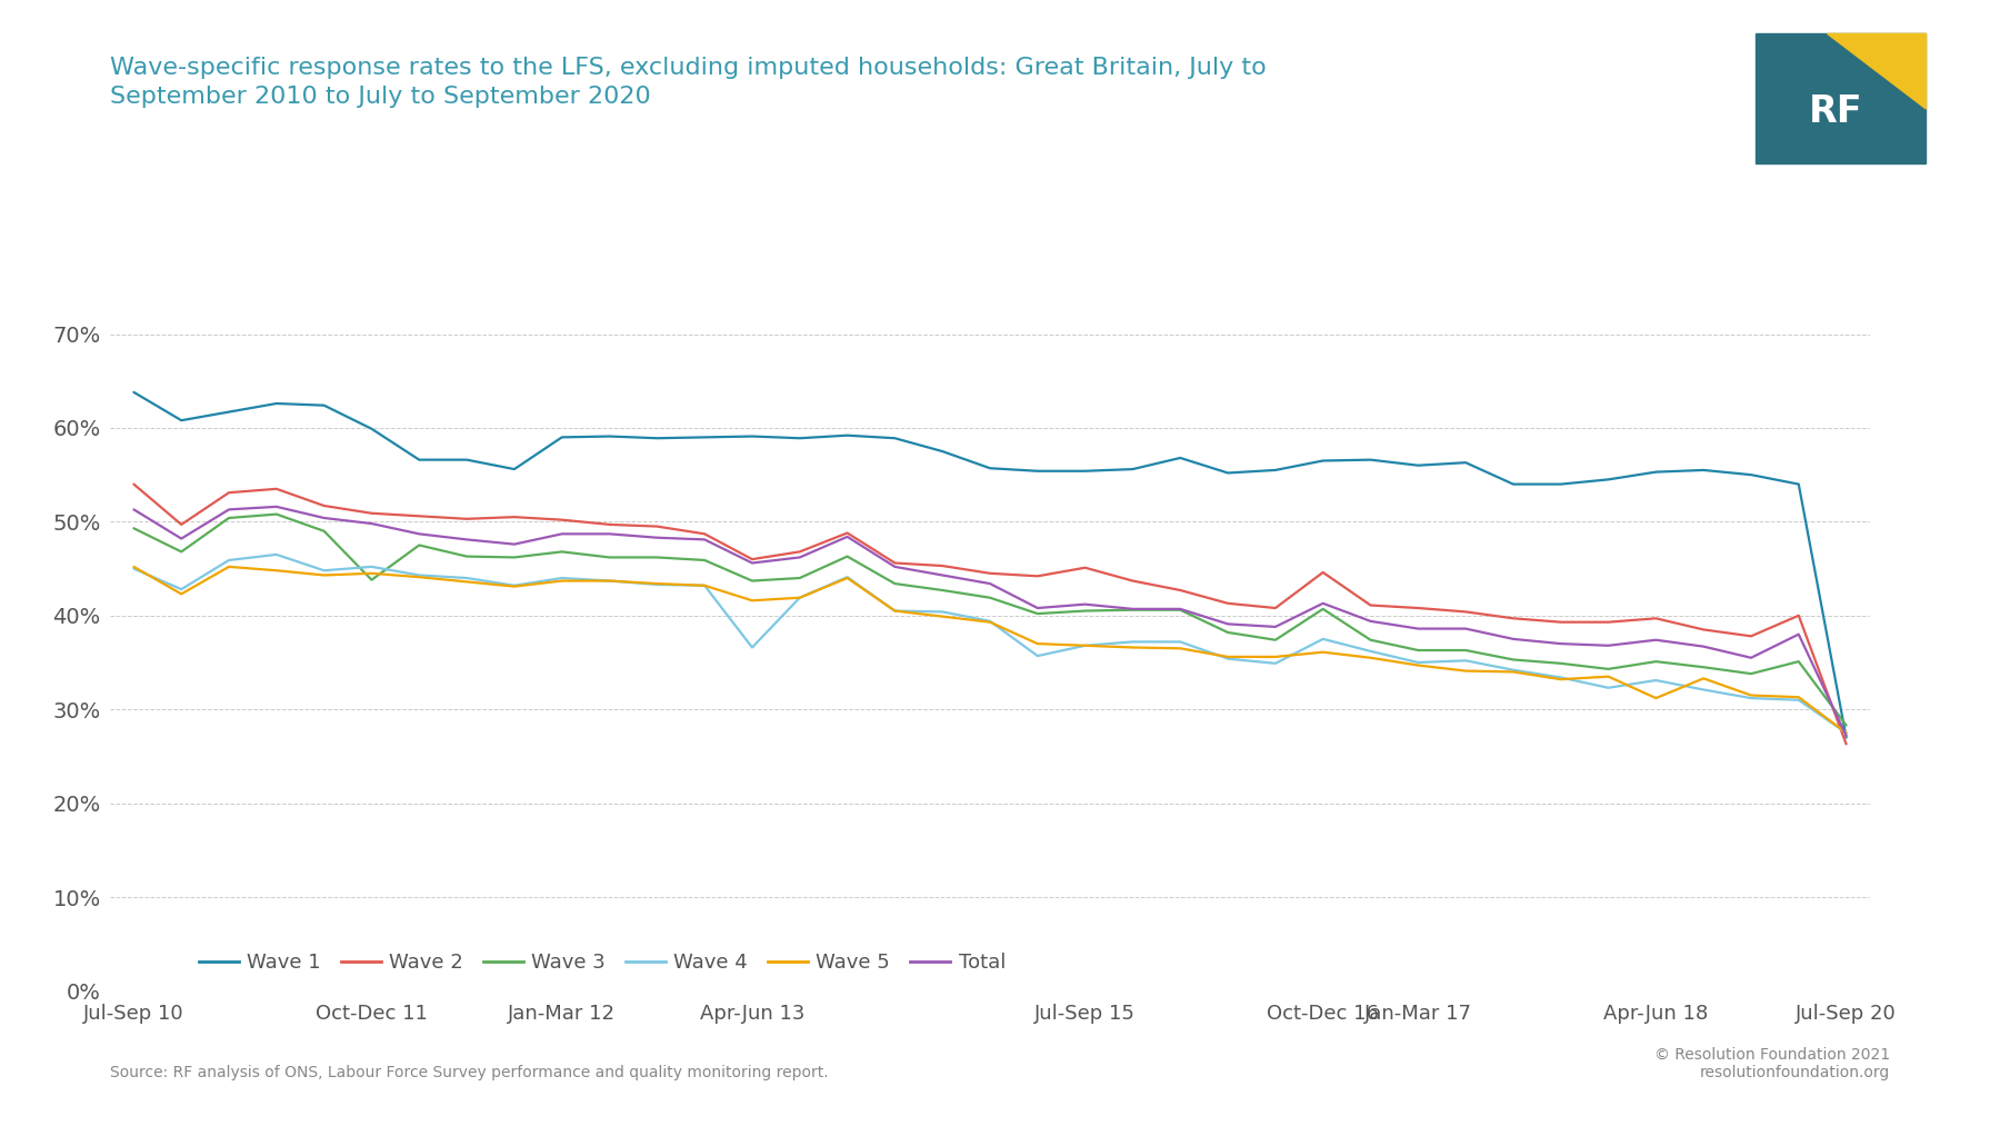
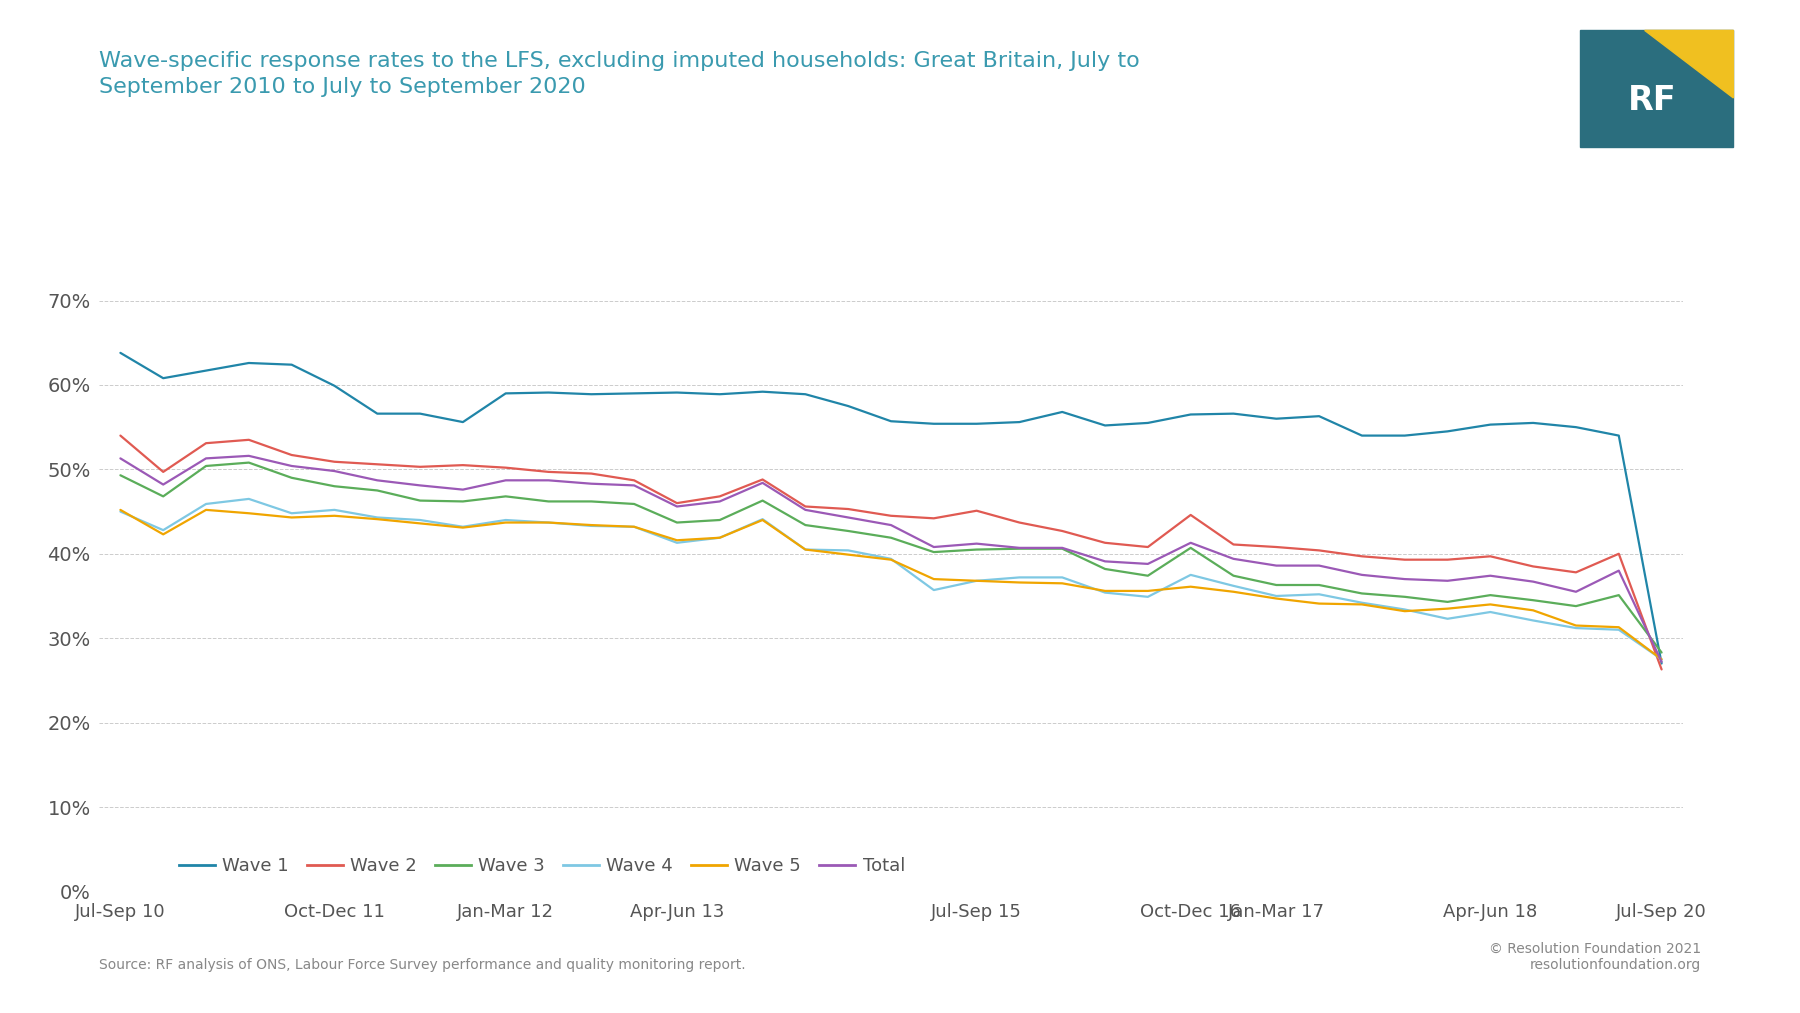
Wave 3/Oct-Dec 11: 43.8% -> 48.0%
Wave 4/Apr-Jun 13: 36.6% -> 41.3%
Wave 5/Apr-Jun 18: 31.2% -> 34.0%
